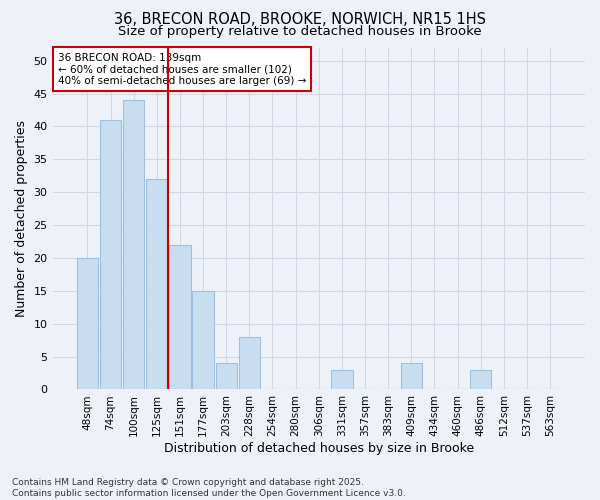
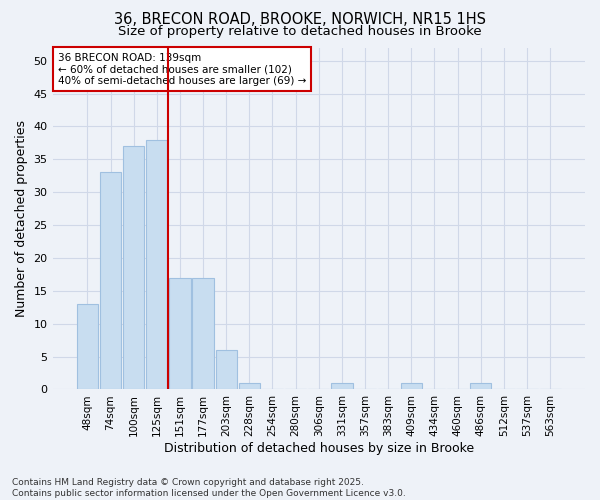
48sqm: 20 -> 13
74sqm: 41 -> 33
100sqm: 44 -> 37
125sqm: 32 -> 38
151sqm: 22 -> 17
177sqm: 15 -> 17
203sqm: 4 -> 6
228sqm: 8 -> 1
331sqm: 3 -> 1
409sqm: 4 -> 1
486sqm: 3 -> 1
